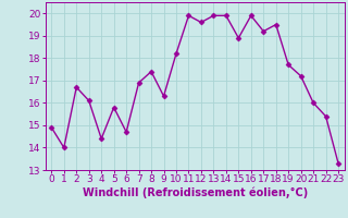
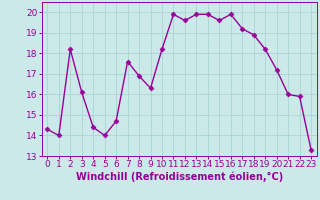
0: 14.9 -> 14.3
2: 16.7 -> 18.2
5: 15.8 -> 14.0
7: 16.9 -> 17.6
8: 17.4 -> 16.9
15: 18.9 -> 19.6
18: 19.5 -> 18.9
19: 17.7 -> 18.2
22: 15.4 -> 15.9
